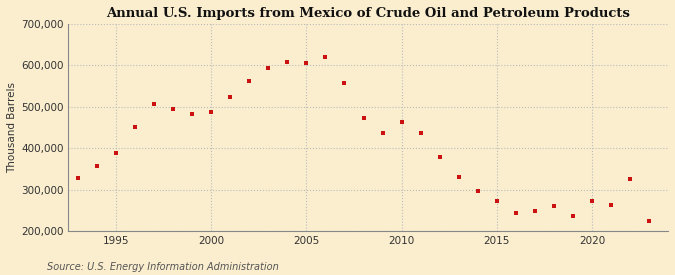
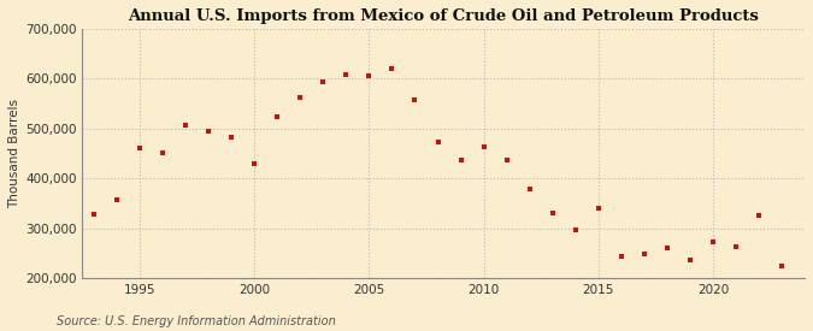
1995: 388,000 -> 460,000
2000: 487,000 -> 430,000
2015: 274,000 -> 340,000
